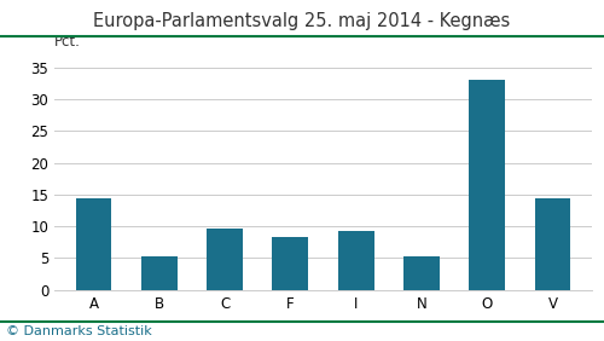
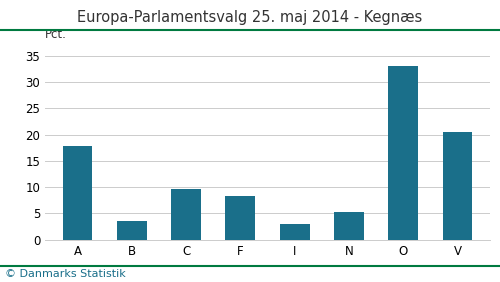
A: 14.4 -> 17.9
B: 5.2 -> 3.5
I: 9.2 -> 3.0
V: 14.4 -> 20.5
